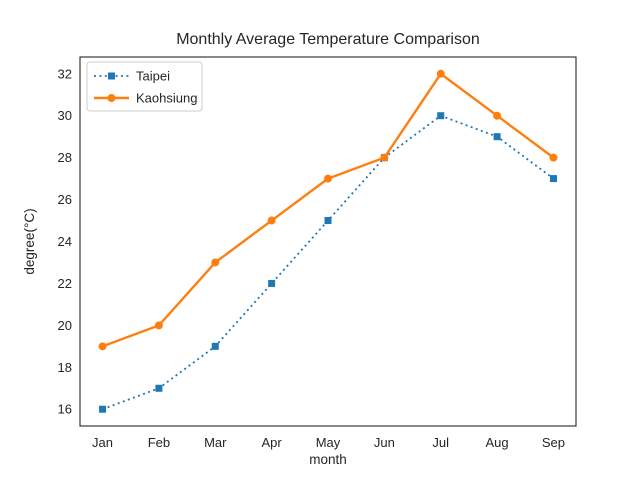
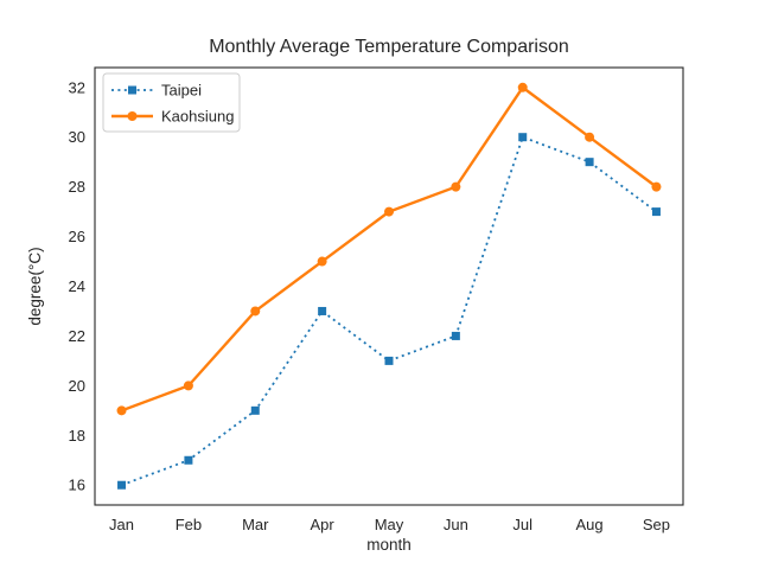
Taipei/Apr: 22 -> 23
Taipei/May: 25 -> 21
Taipei/Jun: 28 -> 22
